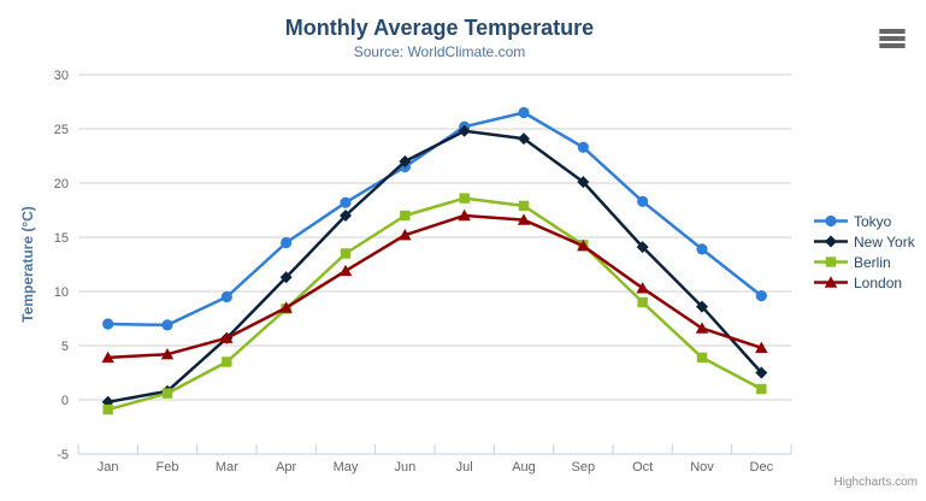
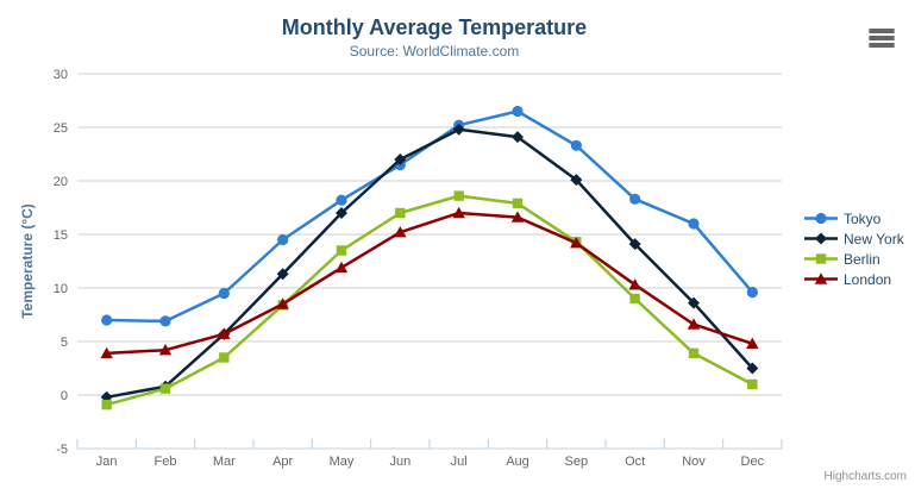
Tokyo/Nov: 14 -> 16
